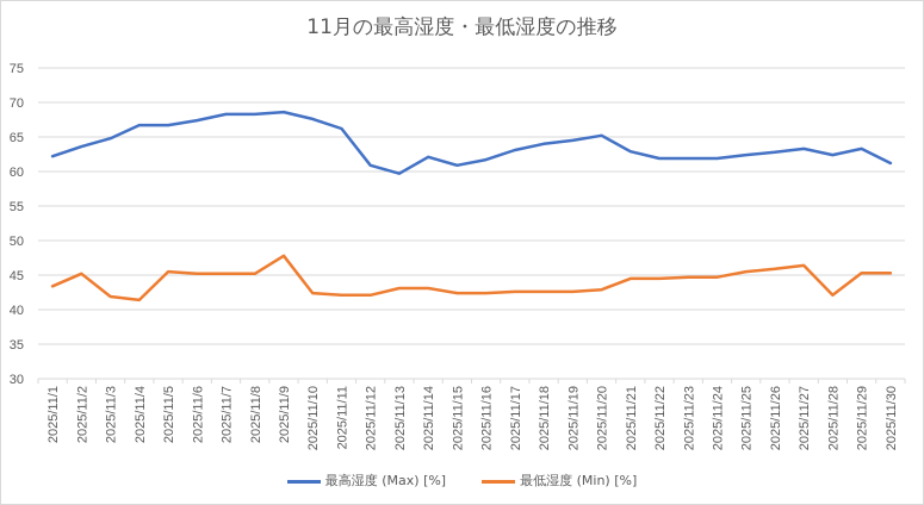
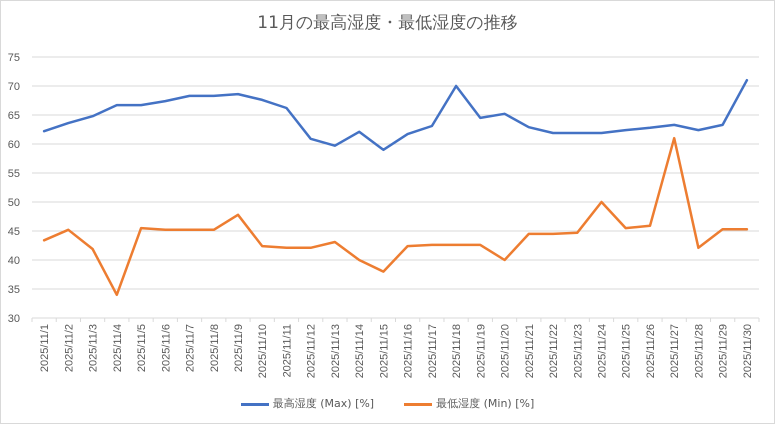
最低湿度 (Min) [%]/2025/11/4: 41 -> 34
最低湿度 (Min) [%]/2025/11/14: 43 -> 40
最高湿度 (Max) [%]/2025/11/15: 61 -> 59
最低湿度 (Min) [%]/2025/11/15: 42 -> 38
最高湿度 (Max) [%]/2025/11/18: 64 -> 70
最低湿度 (Min) [%]/2025/11/20: 43 -> 40
最低湿度 (Min) [%]/2025/11/24: 45 -> 50
最低湿度 (Min) [%]/2025/11/27: 46 -> 61
最高湿度 (Max) [%]/2025/11/30: 61 -> 71
